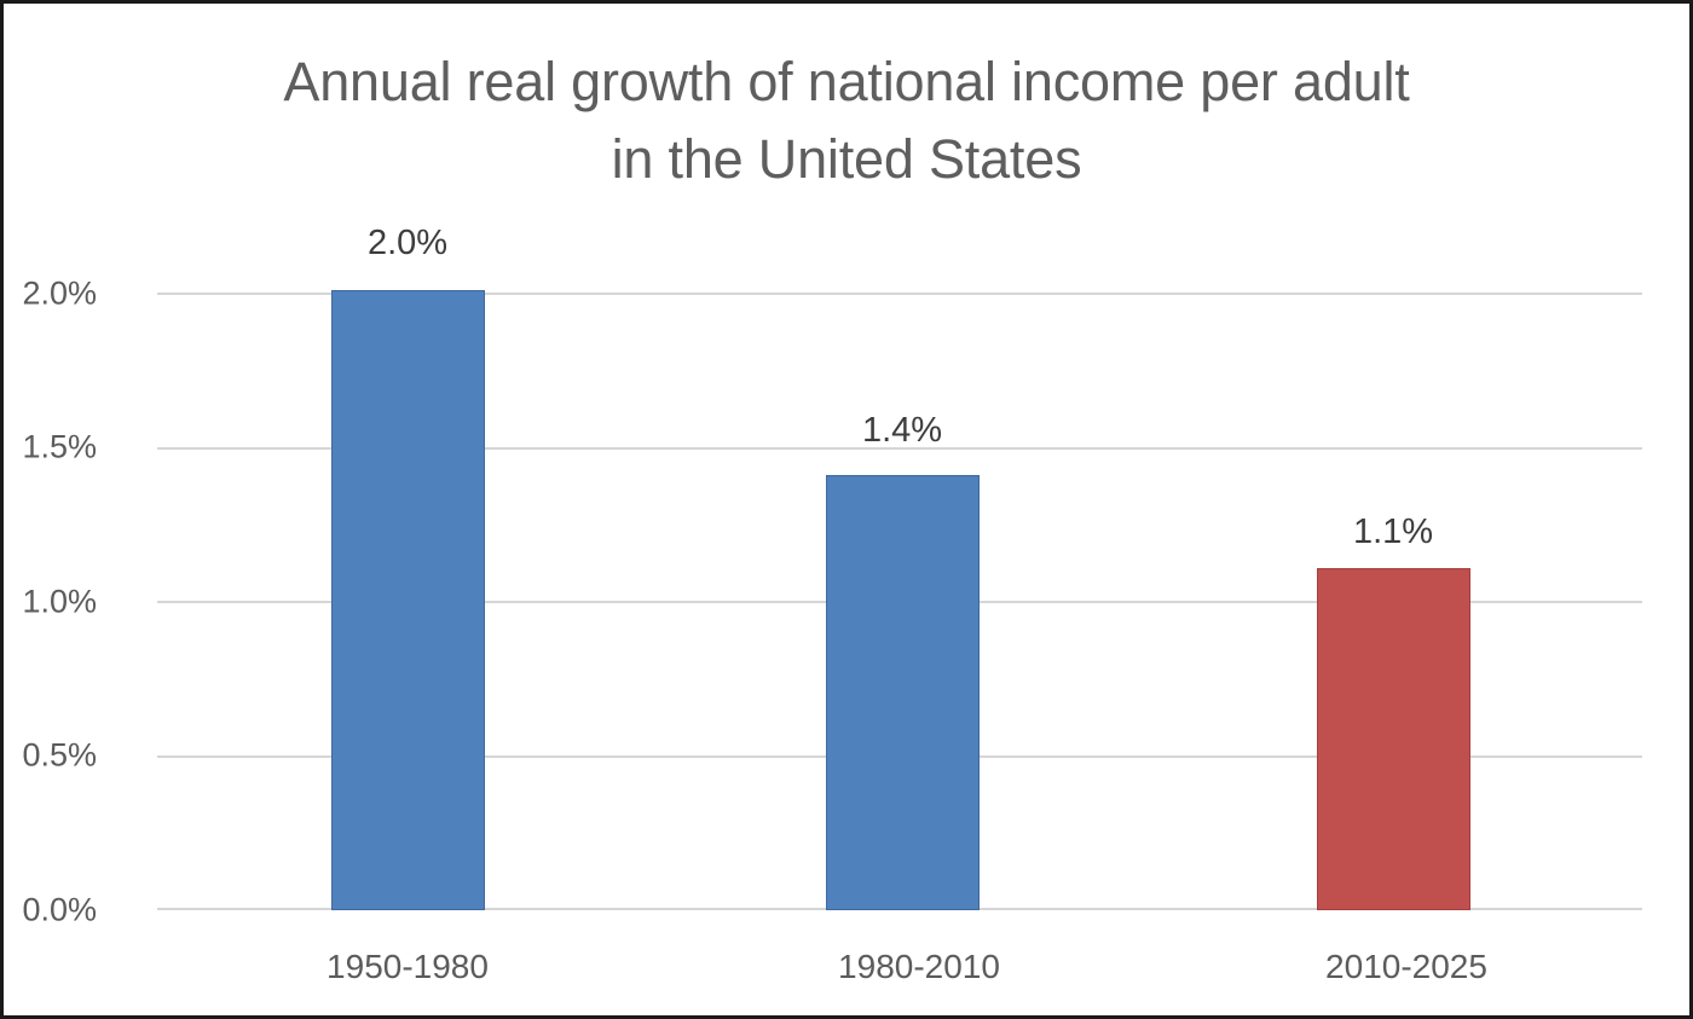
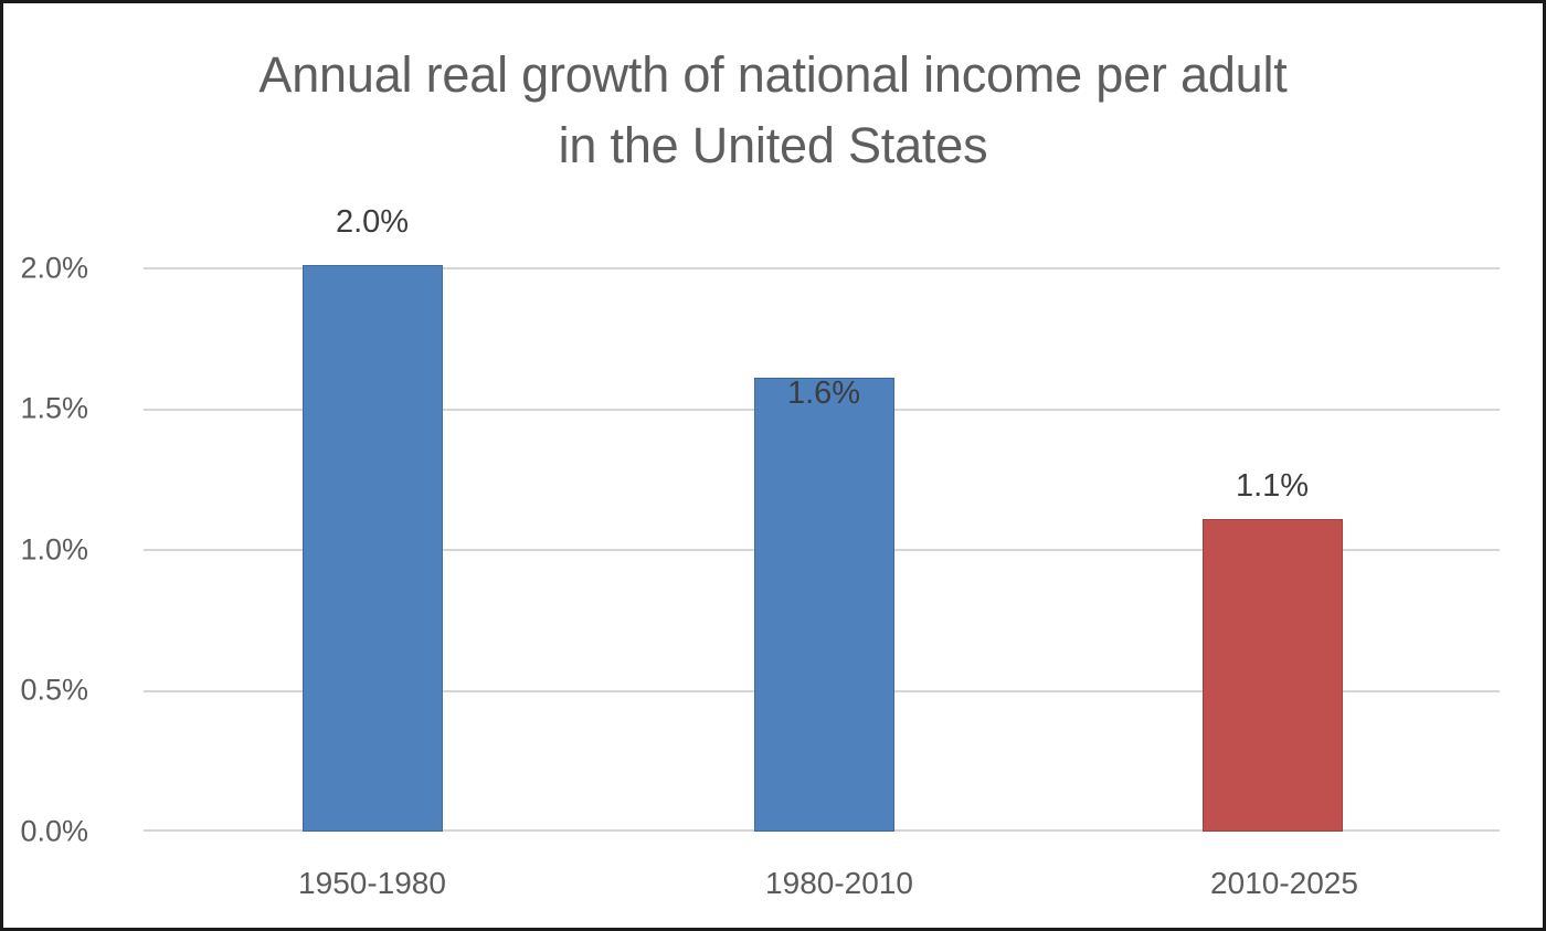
1980-2010: 1.4% -> 1.6%
